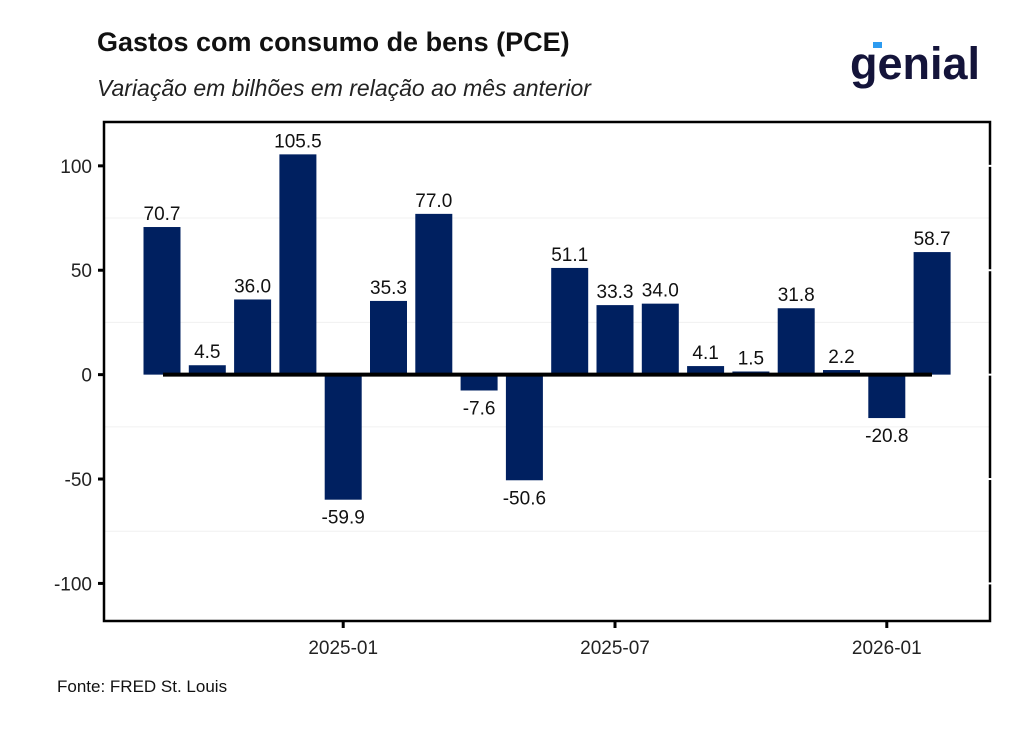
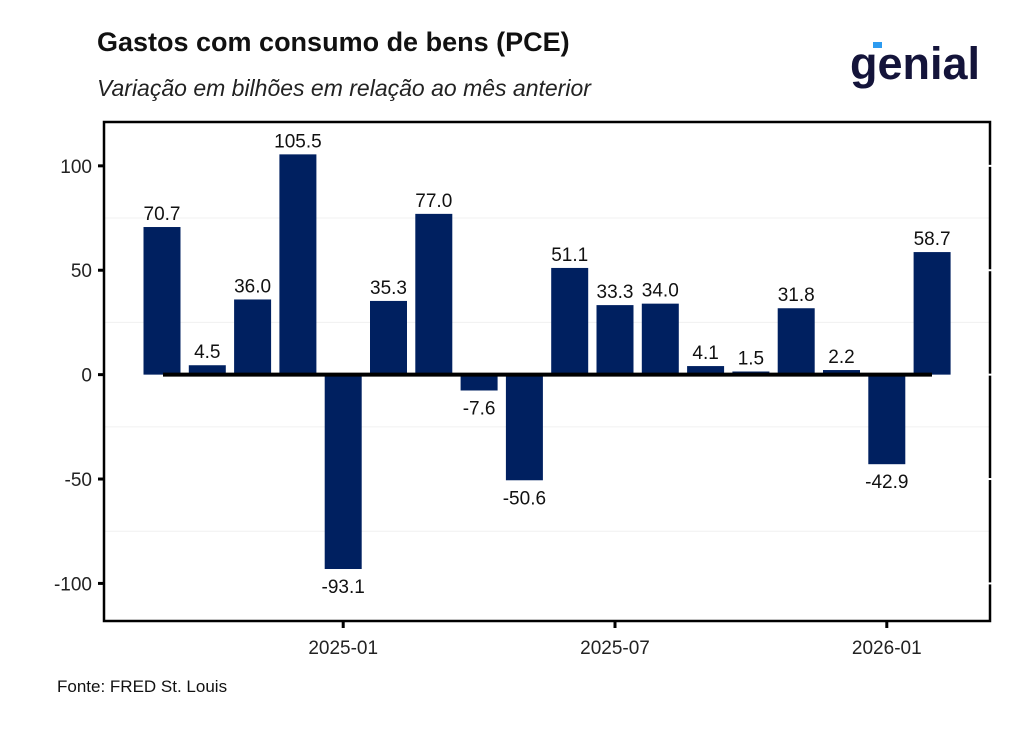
2025-01: -59.9 -> -93.1
2026-01: -20.8 -> -42.9
